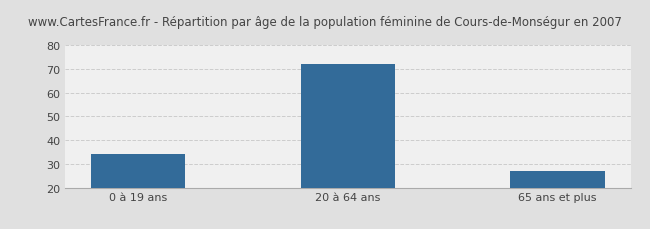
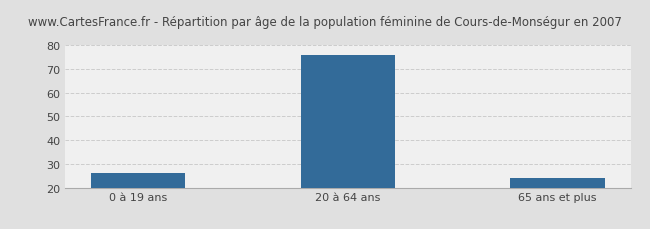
0 à 19 ans: 34 -> 26
20 à 64 ans: 72 -> 76
65 ans et plus: 27 -> 24
